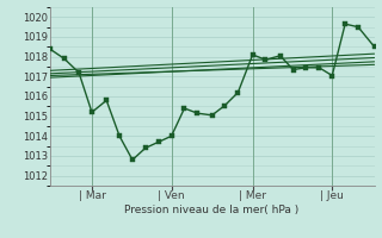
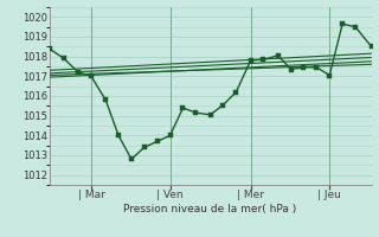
| Mar: 1015.2 -> 1017.0
| Mer: 1018.1 -> 1017.8
